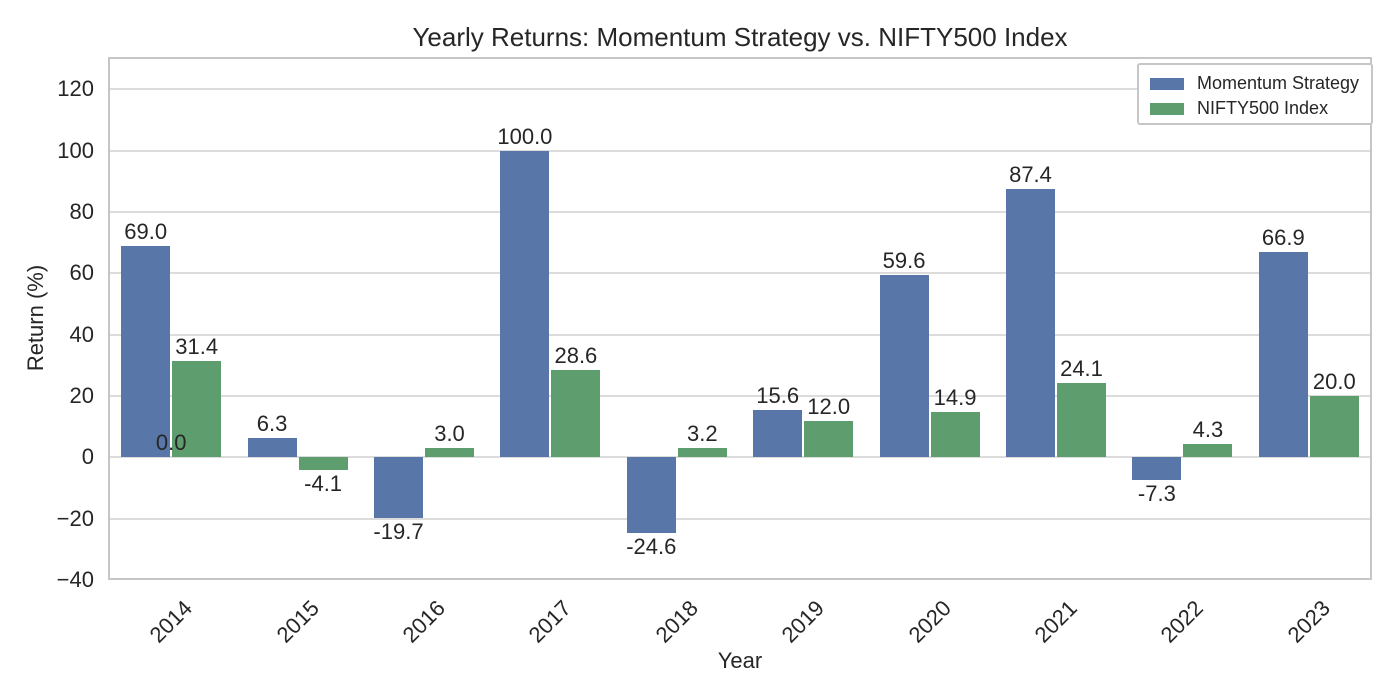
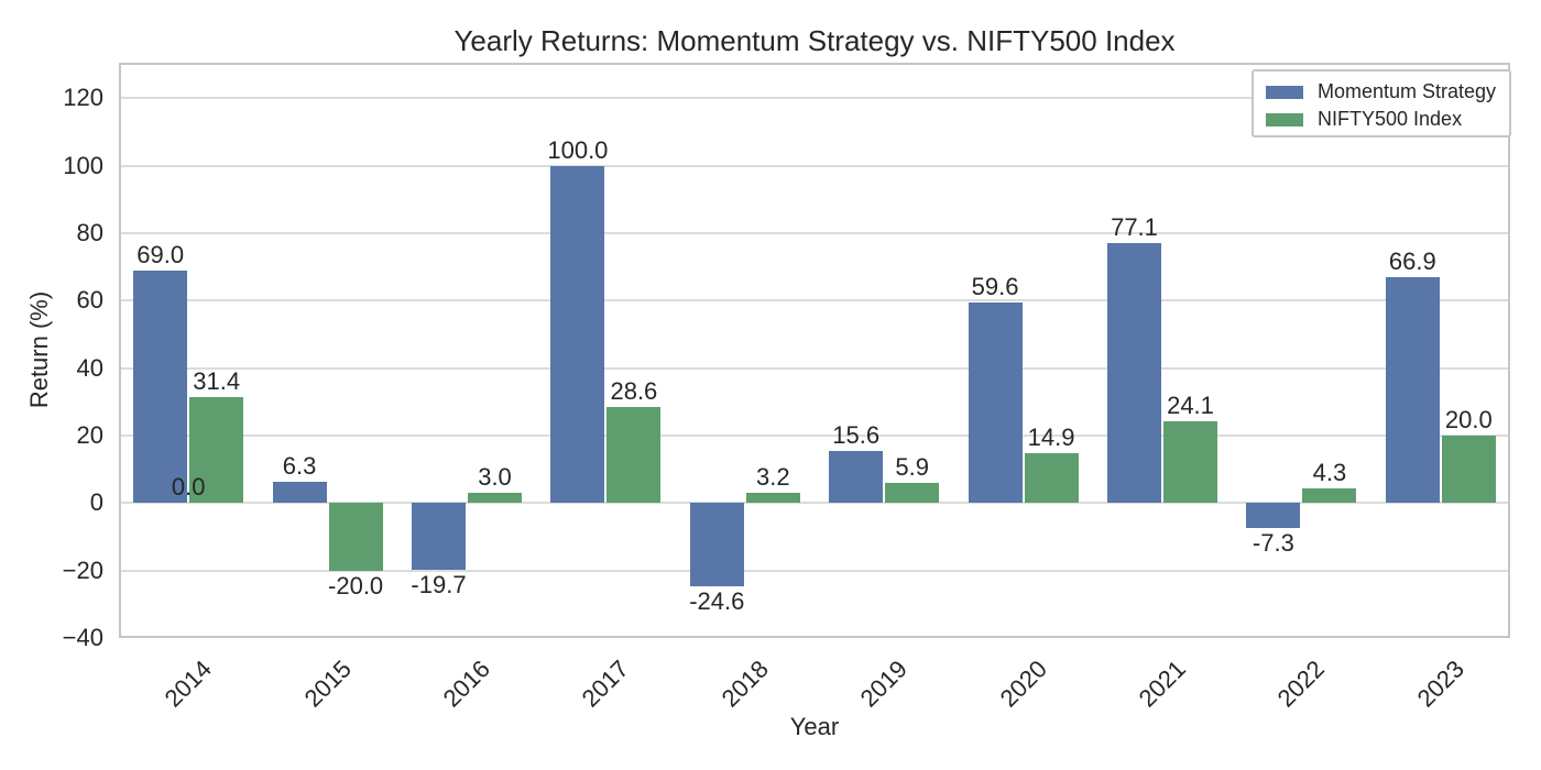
NIFTY500 Index/2015: -4.1 -> -20.0
NIFTY500 Index/2019: 12.0 -> 5.9
Momentum Strategy/2021: 87.4 -> 77.1
